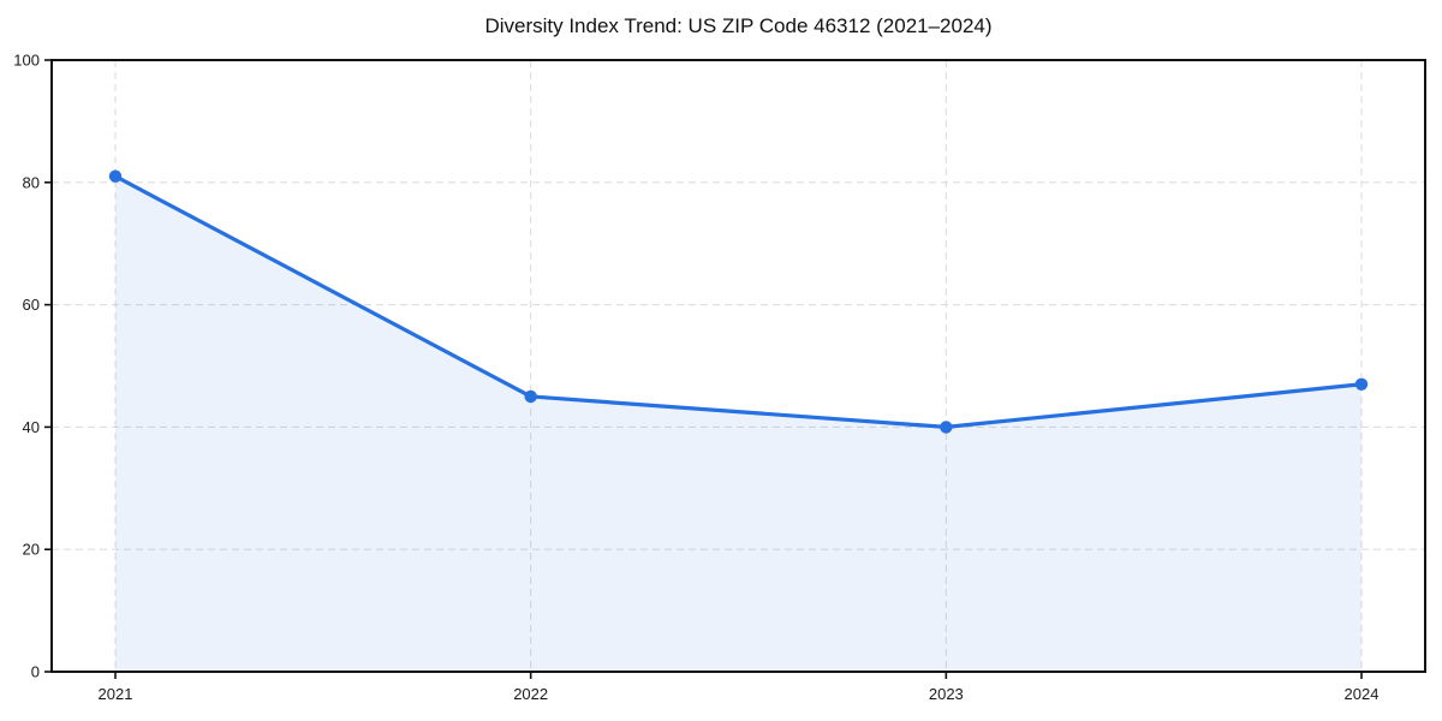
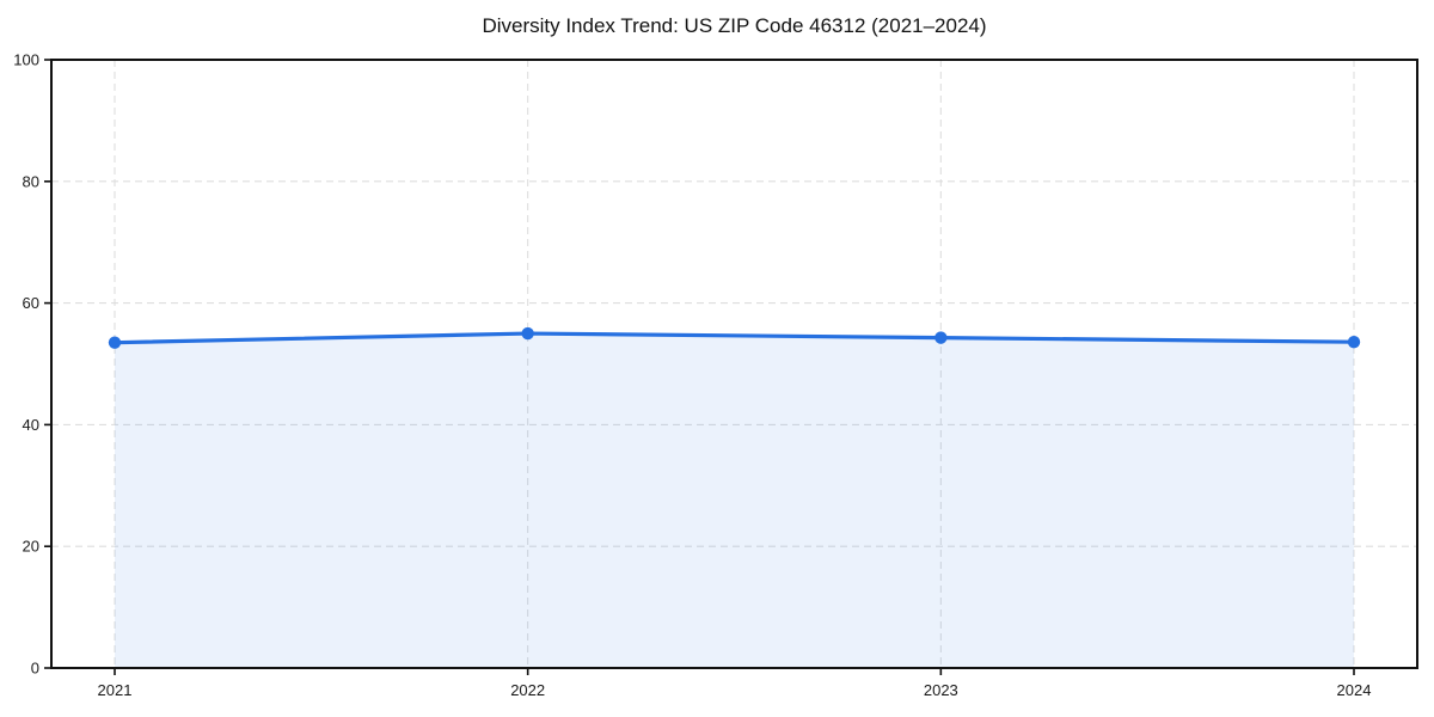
2021: 81 -> 54
2022: 45 -> 55
2023: 40 -> 54
2024: 47 -> 54
